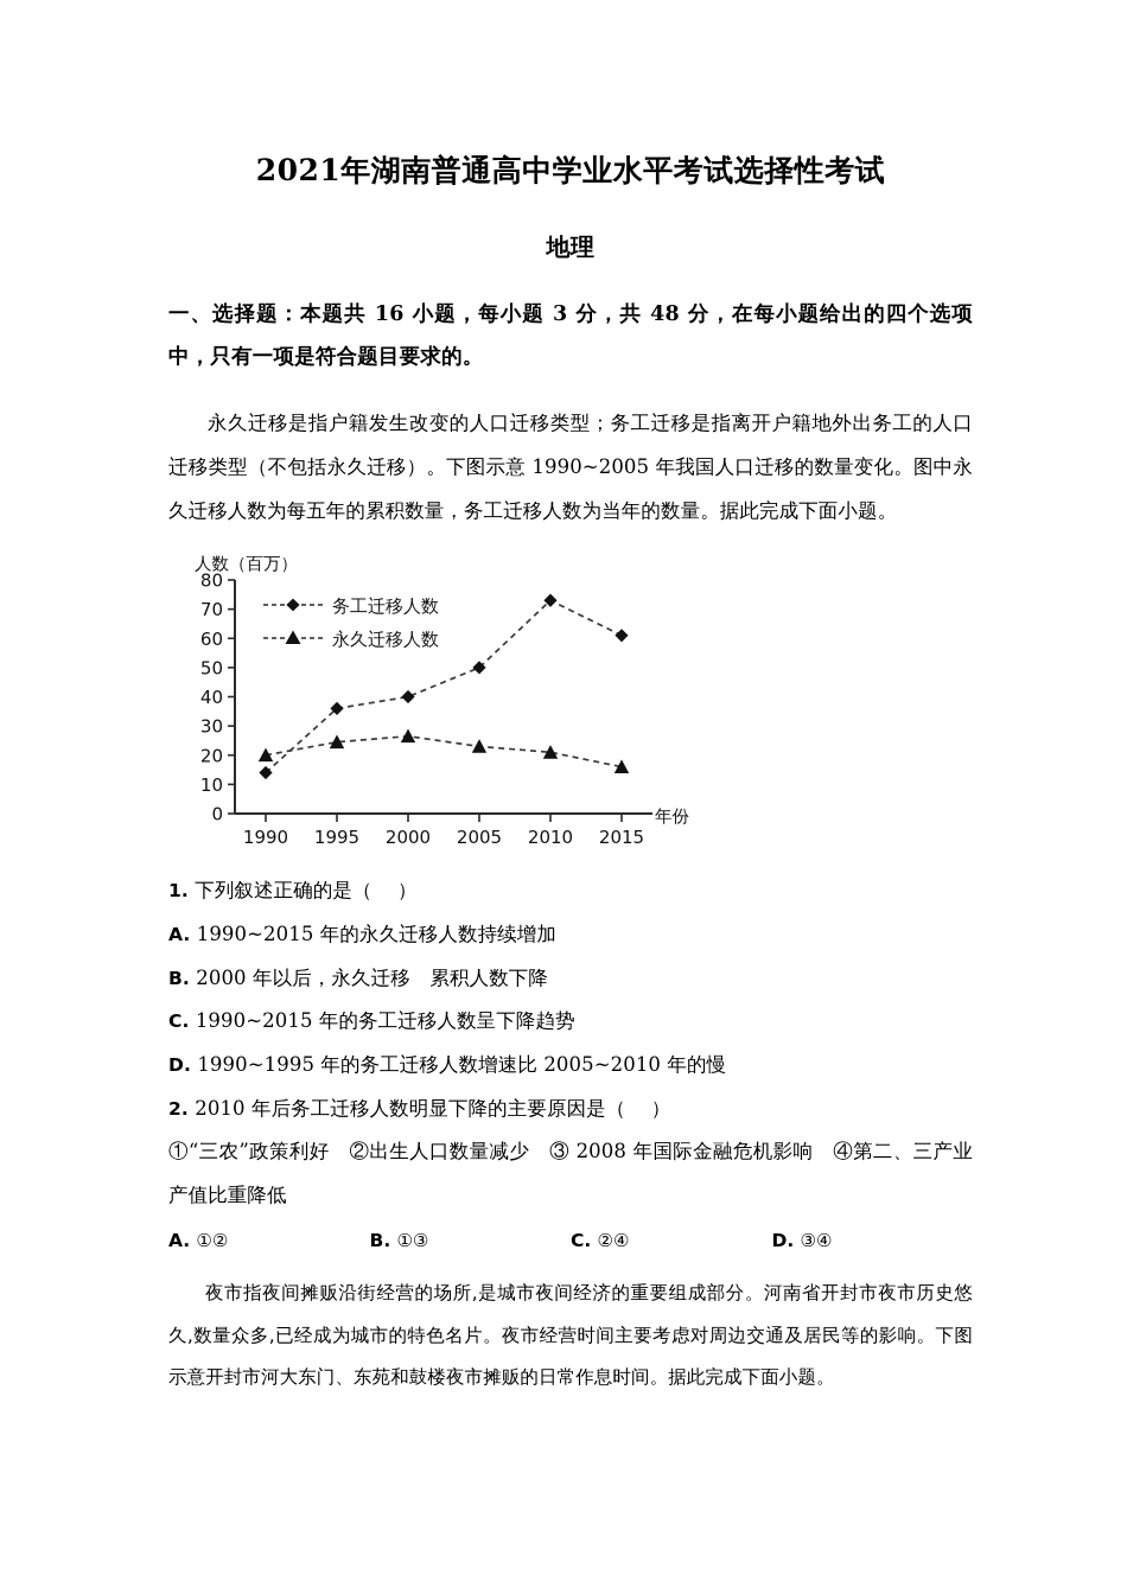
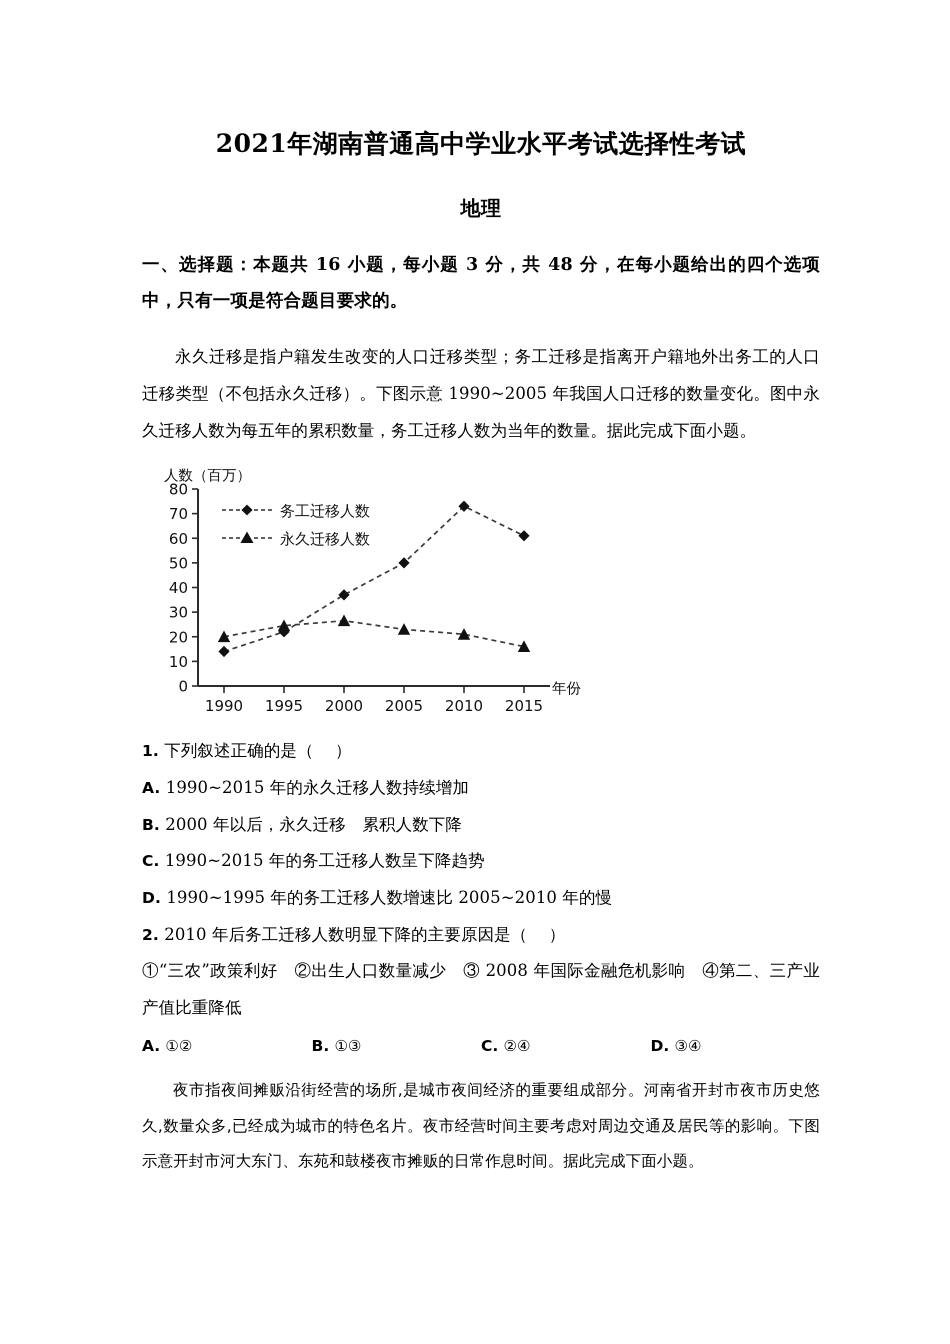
务工迁移人数/1995: 36 -> 22
务工迁移人数/2000: 40 -> 37
